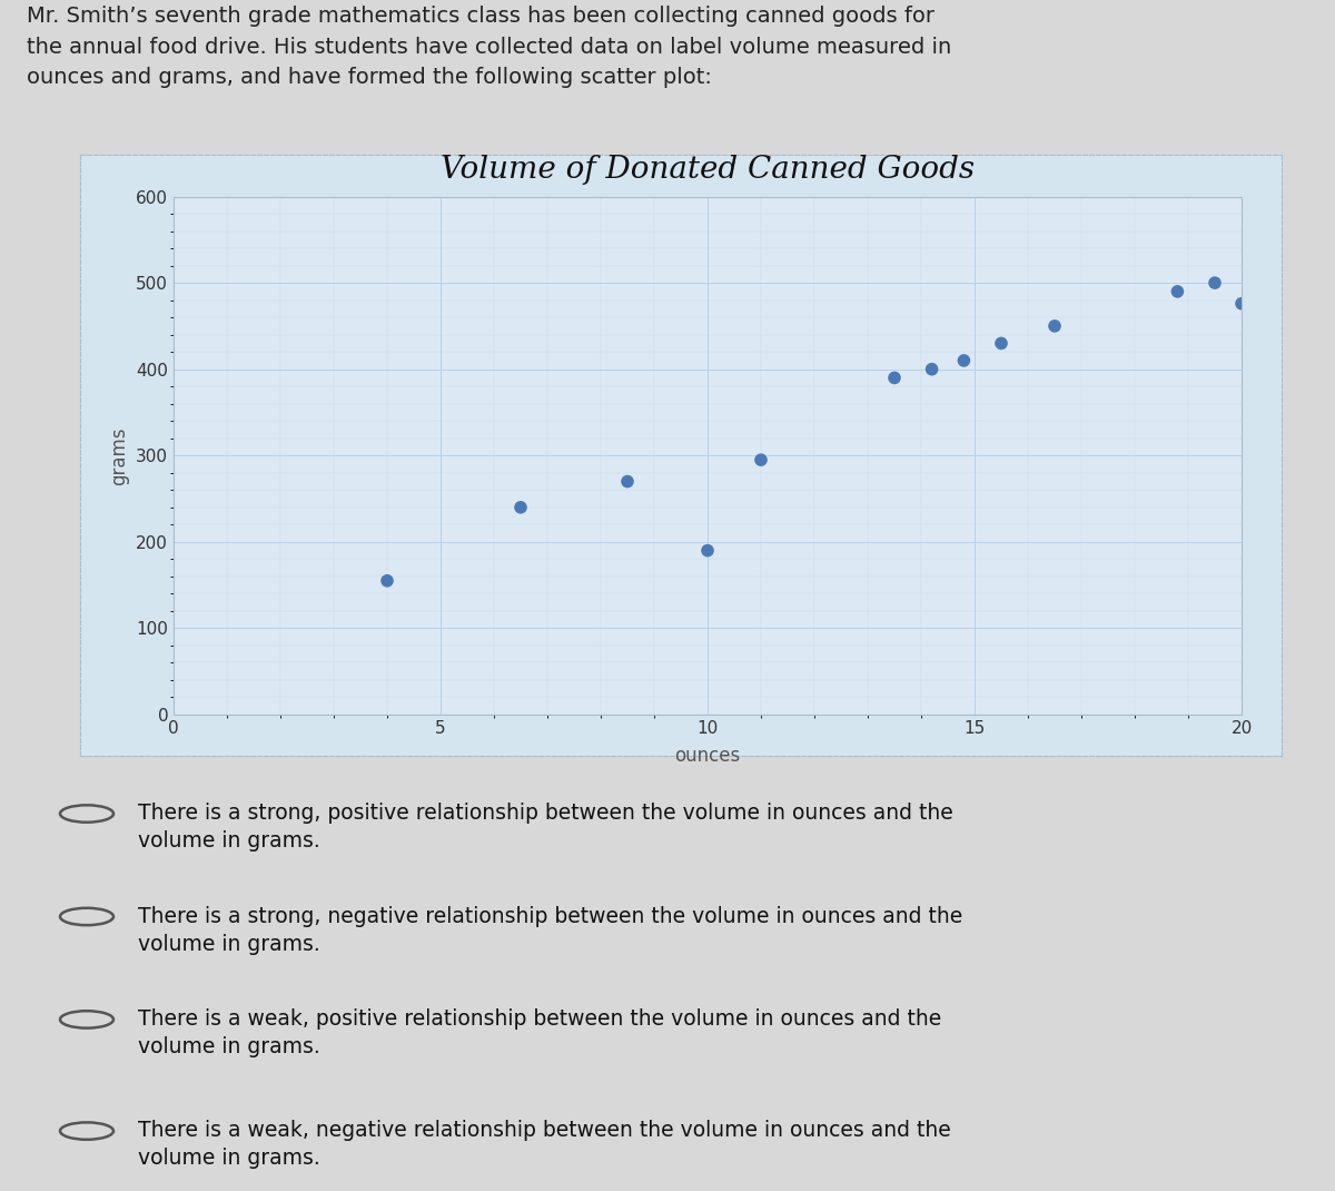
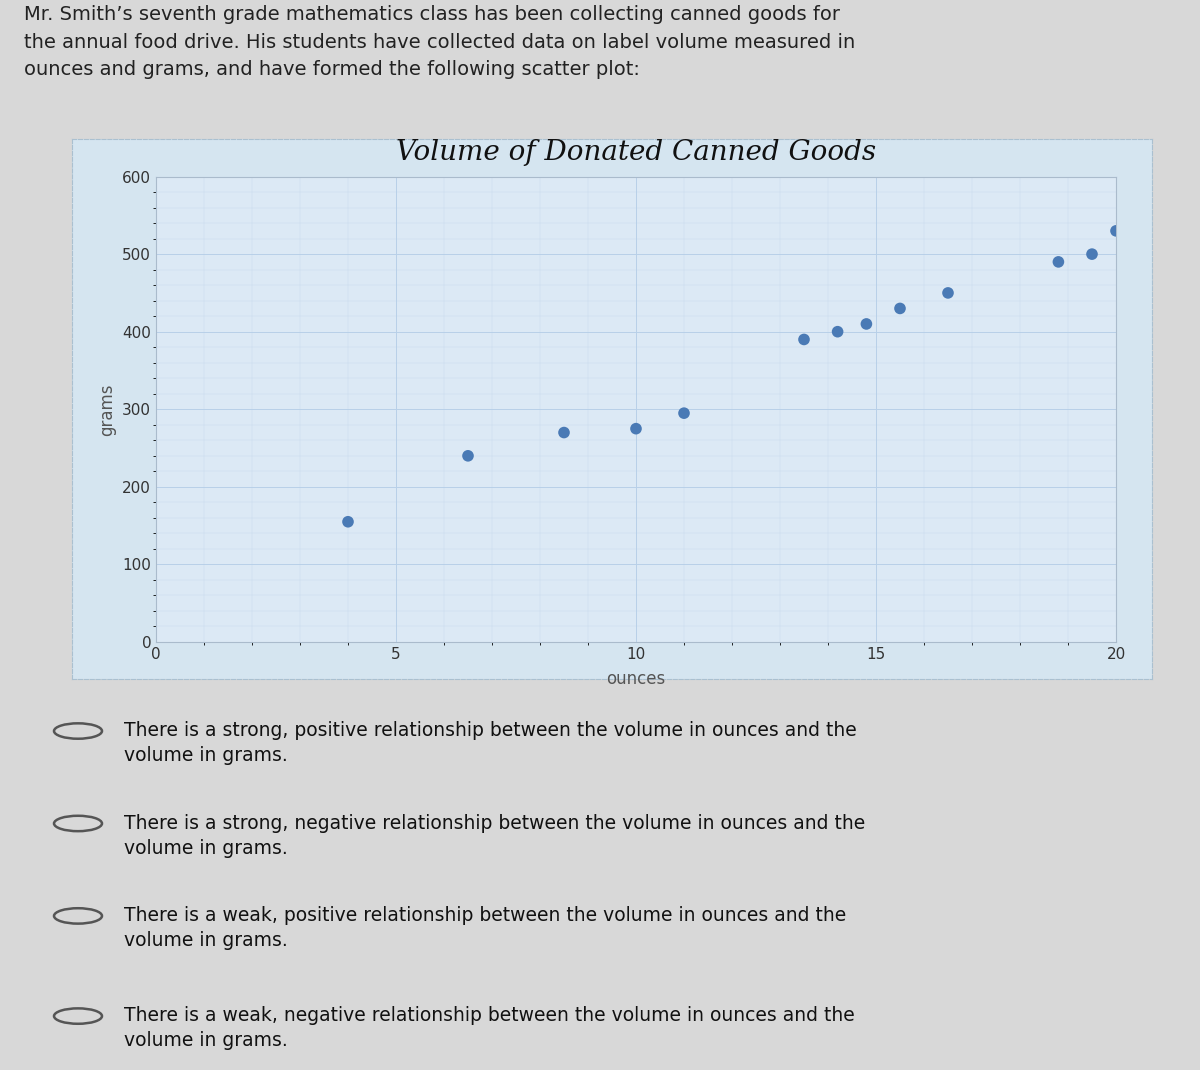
10: 190 -> 275
20: 476 -> 530
